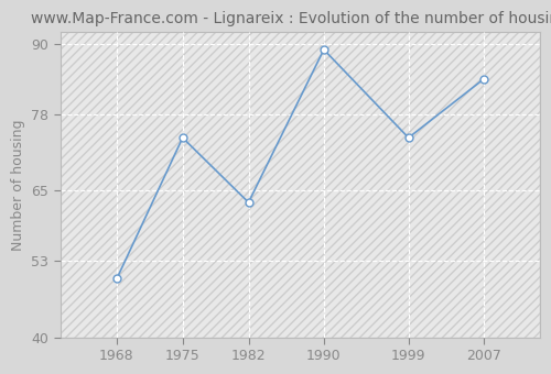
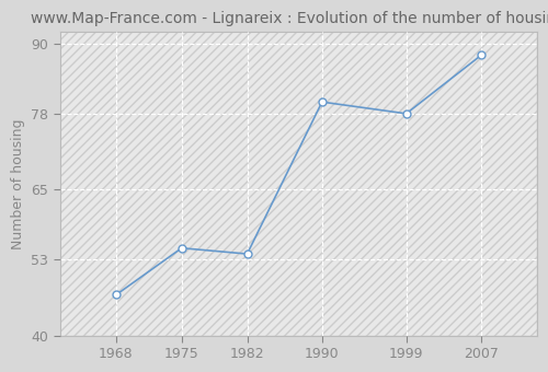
1968: 50 -> 47
1975: 74 -> 55
1982: 63 -> 54
1990: 89 -> 80
1999: 74 -> 78
2007: 84 -> 88
